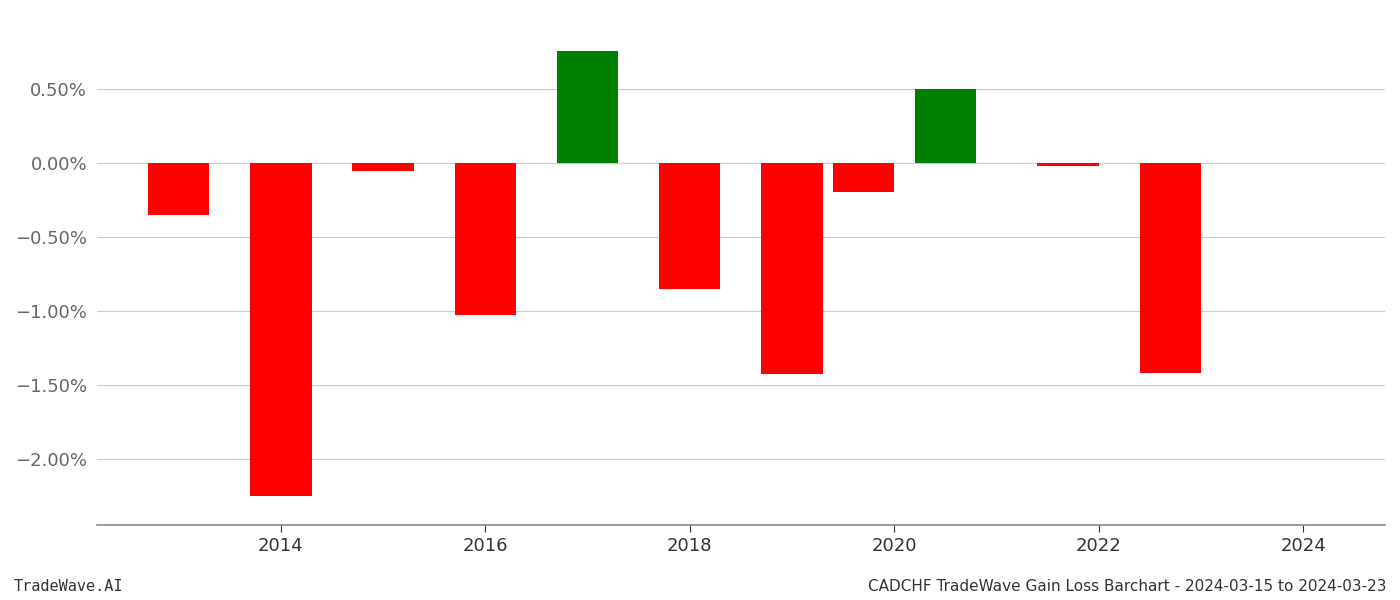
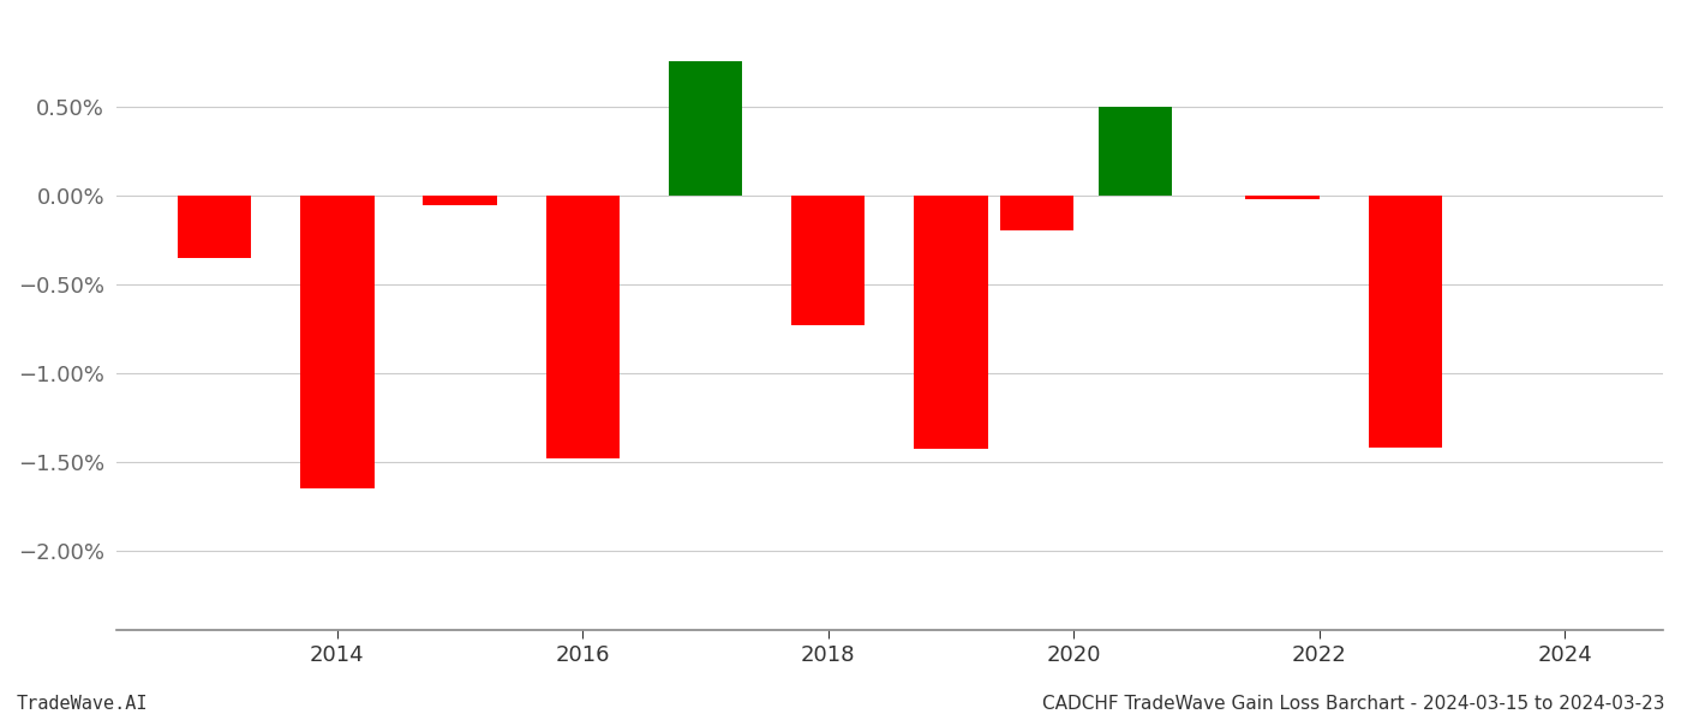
2014: -2.25% -> -1.65%
2016: -1.03% -> -1.48%
2018: -0.85% -> -0.73%
